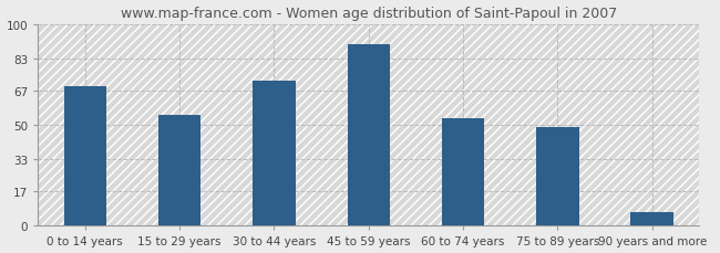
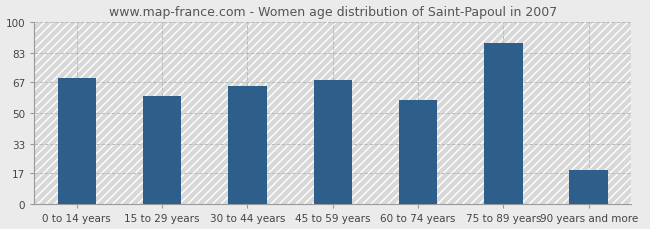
15 to 29 years: 55 -> 59
30 to 44 years: 72 -> 65
45 to 59 years: 90 -> 68
60 to 74 years: 53 -> 57
75 to 89 years: 49 -> 88
90 years and more: 7 -> 19
